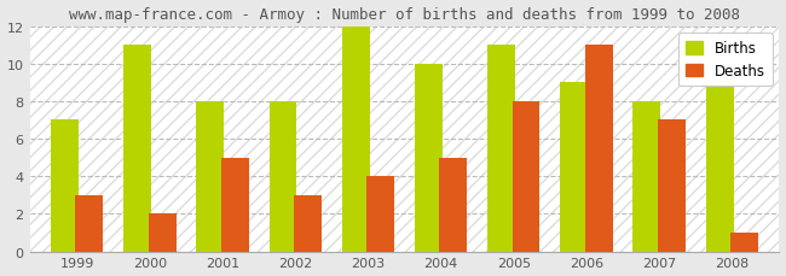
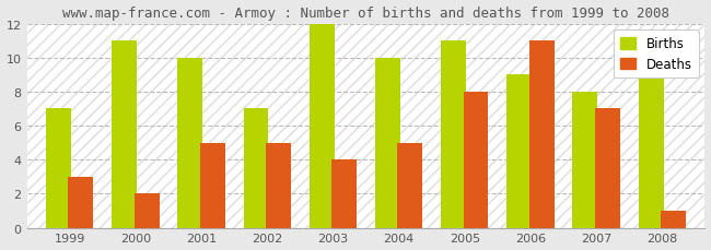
Births/2001: 8 -> 10
Births/2002: 8 -> 7
Deaths/2002: 3 -> 5
